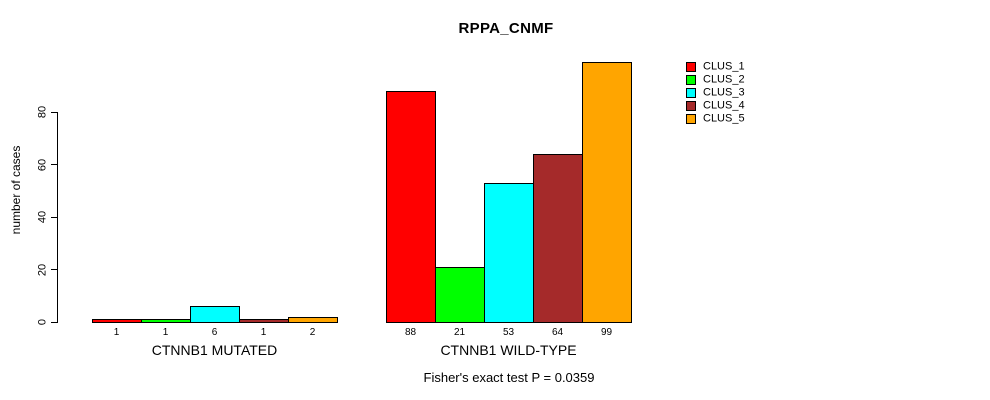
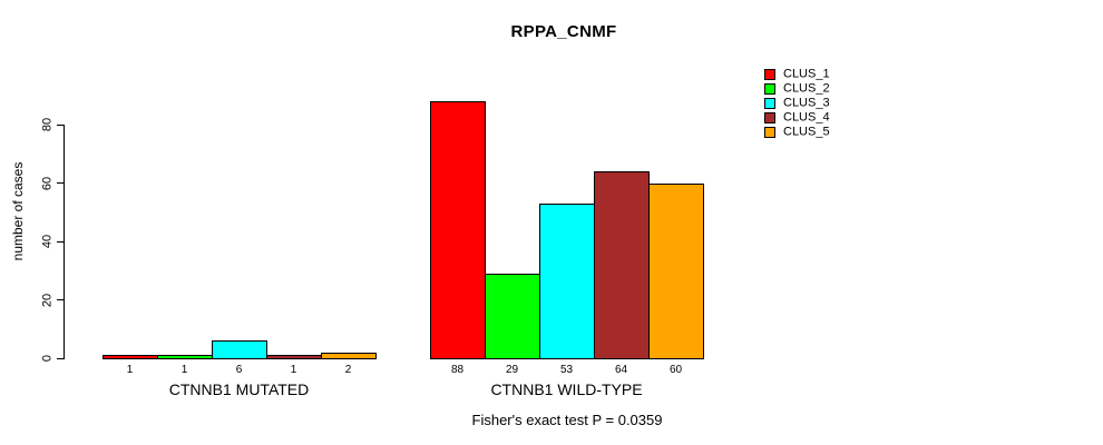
CLUS_2/CTNNB1 WILD-TYPE: 21 -> 29
CLUS_5/CTNNB1 WILD-TYPE: 99 -> 60
